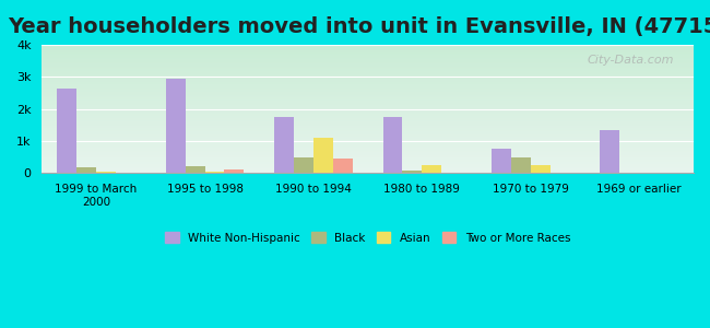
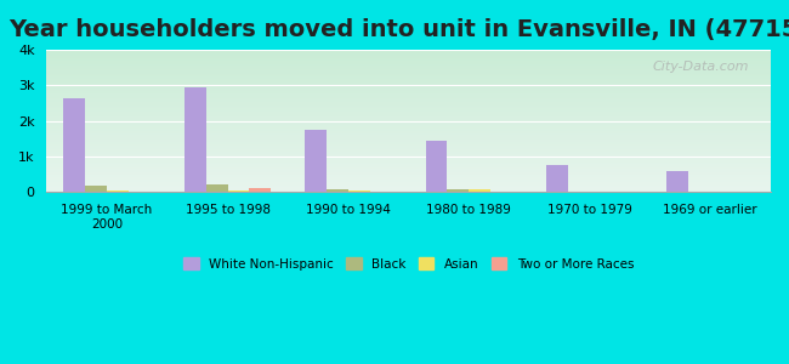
Black/1990 to 1994: 0.50k -> 0.07k
Asian/1990 to 1994: 1.10k -> 0.04k
Two or More Races/1990 to 1994: 0.45k -> 0.02k
White Non-Hispanic/1980 to 1989: 1.75k -> 1.45k
Asian/1980 to 1989: 0.25k -> 0.07k
Black/1970 to 1979: 0.50k -> 0.03k
Asian/1970 to 1979: 0.25k -> 0.02k
White Non-Hispanic/1969 or earlier: 1.35k -> 0.60k
